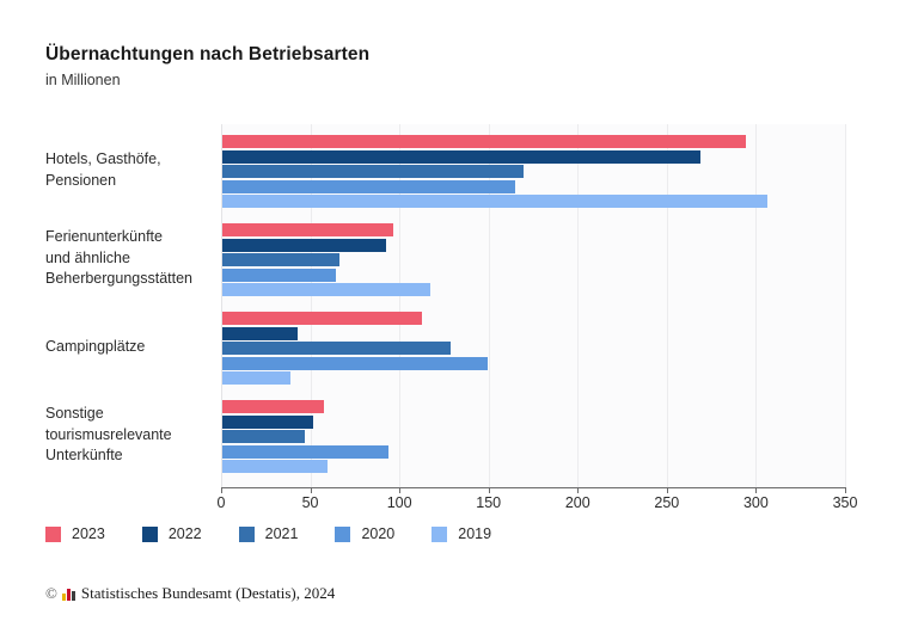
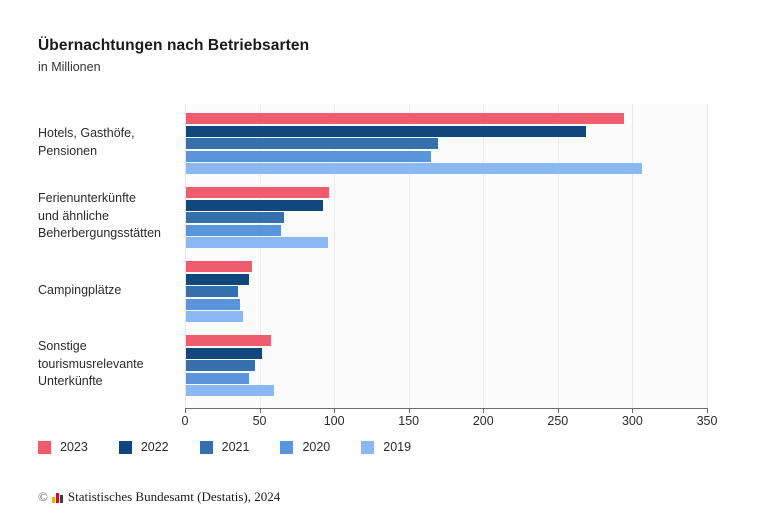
2019/Ferienunterkünfte und ähnliche Beherbergungsstätten: 117 -> 95
2023/Campingplätze: 112 -> 44
2021/Campingplätze: 128 -> 35
2020/Campingplätze: 149 -> 36
2020/Sonstige tourismusrelevante Unterkünfte: 93 -> 42
